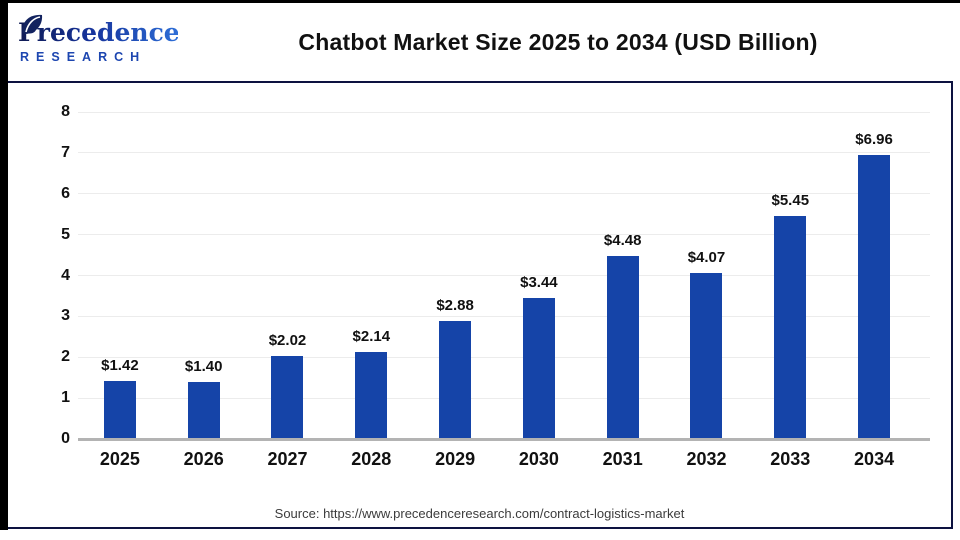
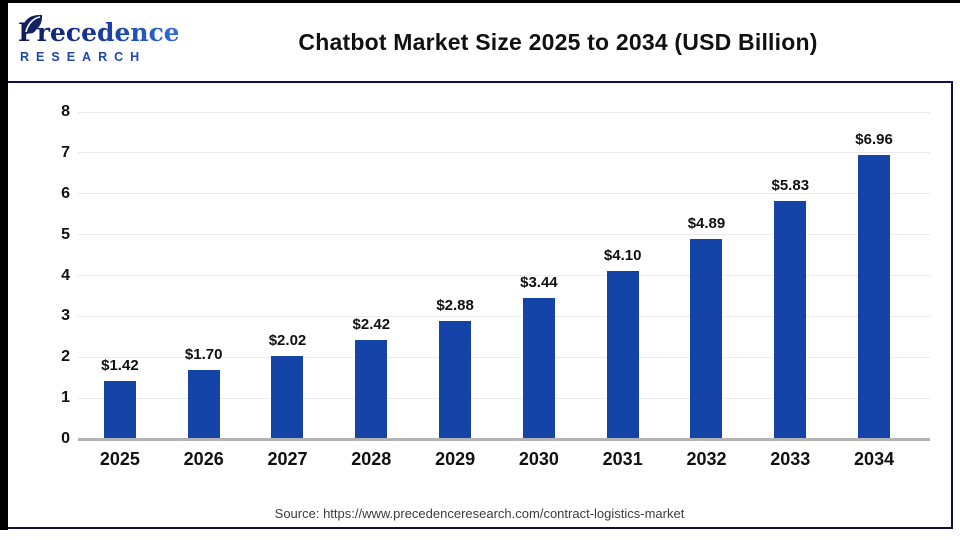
2026: $1.40 -> $1.70
2028: $2.14 -> $2.42
2031: $4.48 -> $4.10
2032: $4.07 -> $4.89
2033: $5.45 -> $5.83
